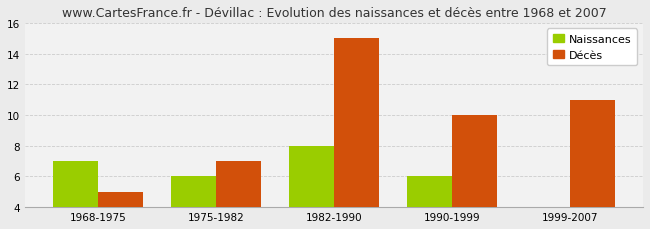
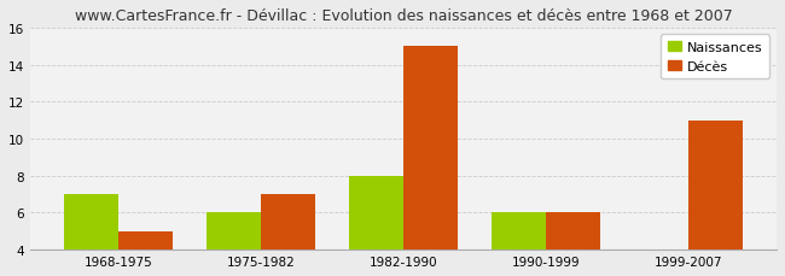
Décès/1990-1999: 10 -> 6
